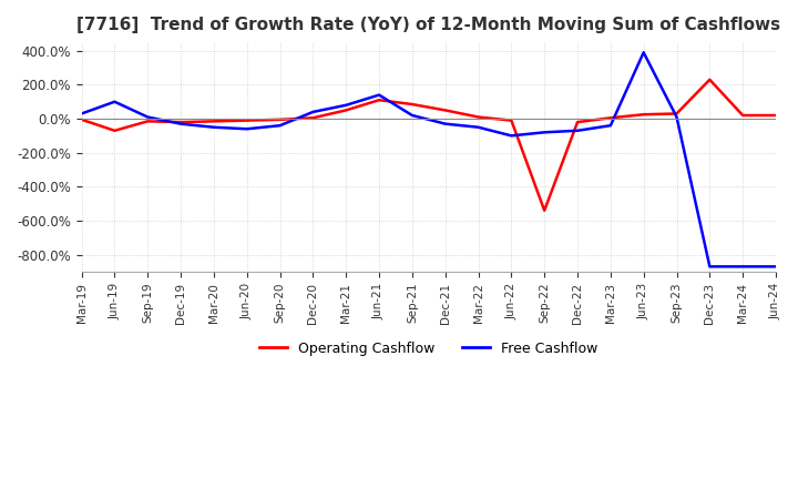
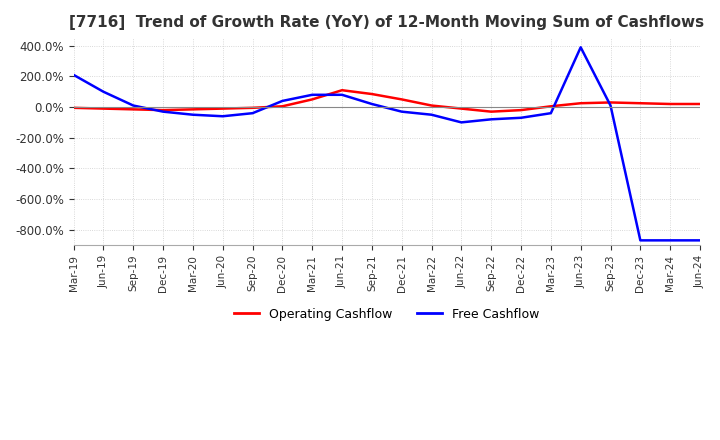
Free Cashflow/Mar-19: 30% -> 210%
Operating Cashflow/Jun-19: -70% -> -10%
Free Cashflow/Jun-21: 140% -> 80%
Operating Cashflow/Sep-22: -540% -> -30%
Operating Cashflow/Dec-23: 230% -> 20%
